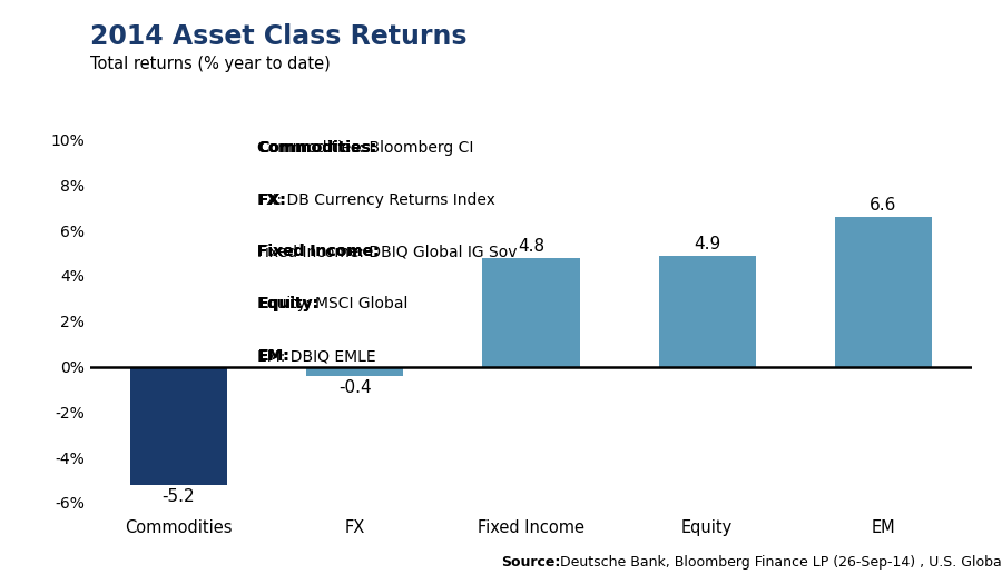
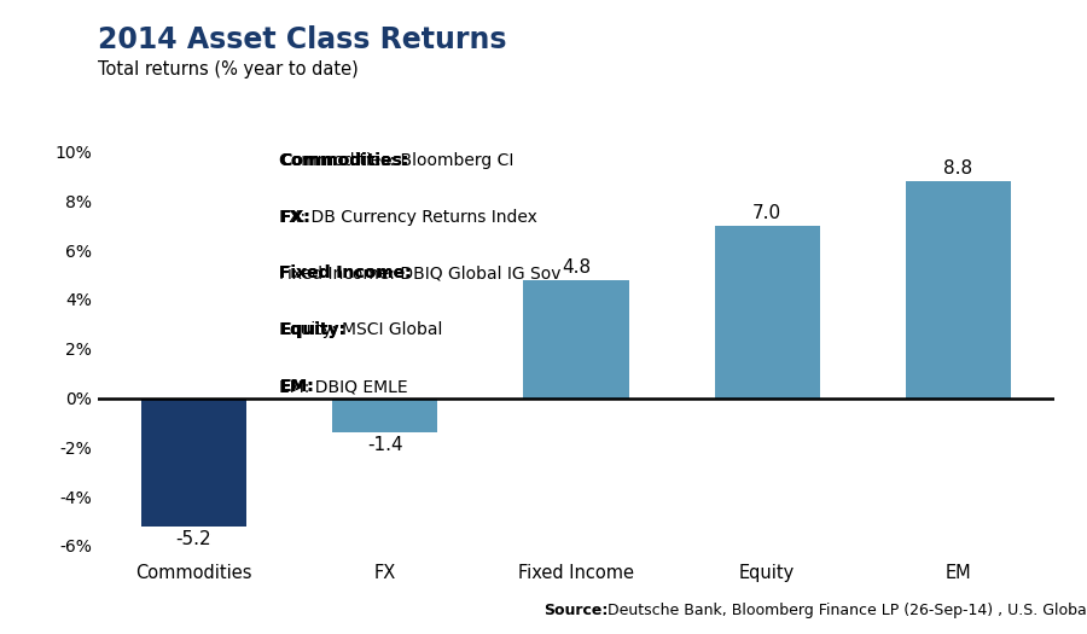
FX: -0.4 -> -1.4
Equity: 4.9 -> 7.0
EM: 6.6 -> 8.8
